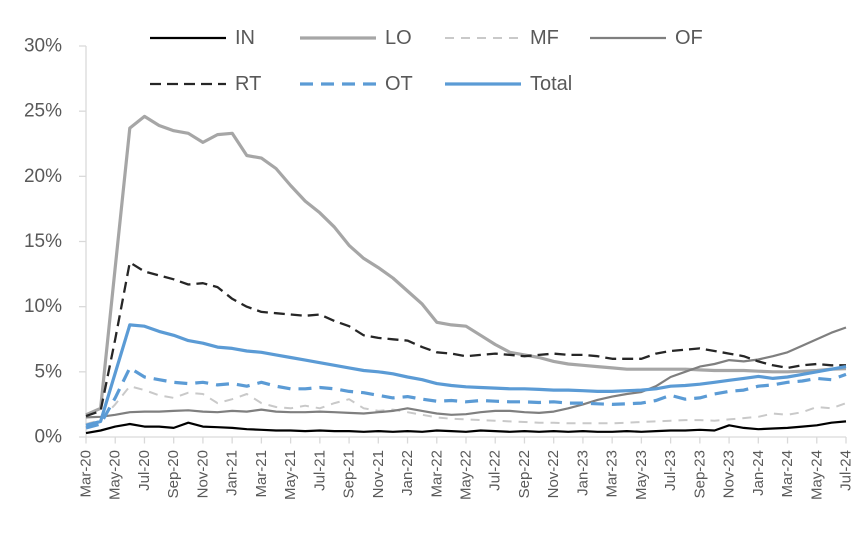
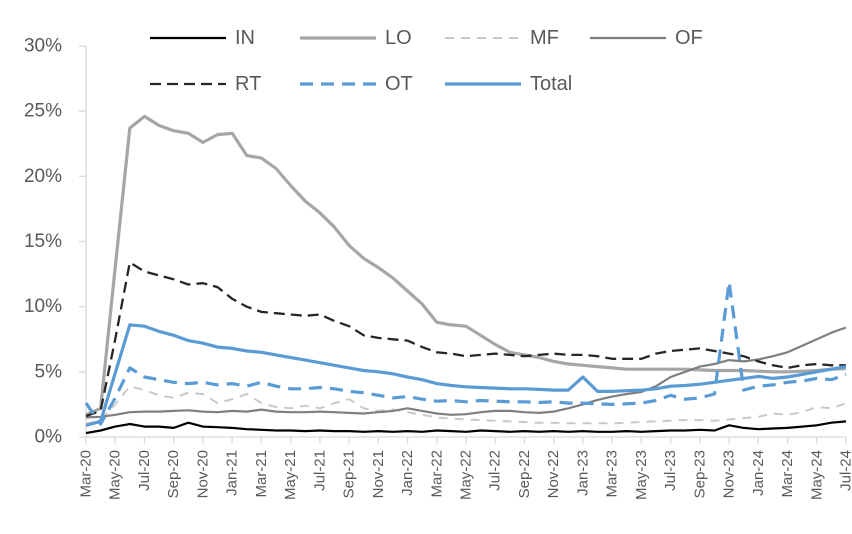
OT/Mar-20: 0.7% -> 2.6%
Total/Jan-23: 3.5% -> 4.6%
OT/Nov-23: 3.5% -> 11.9%
